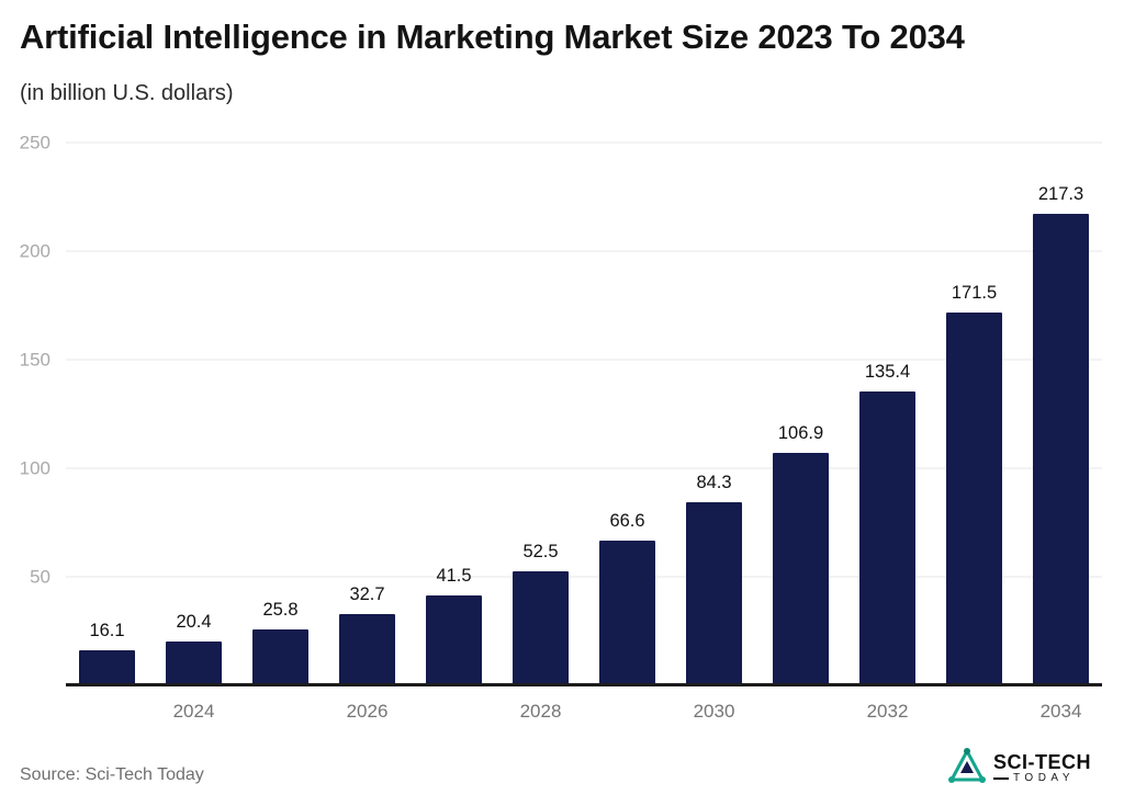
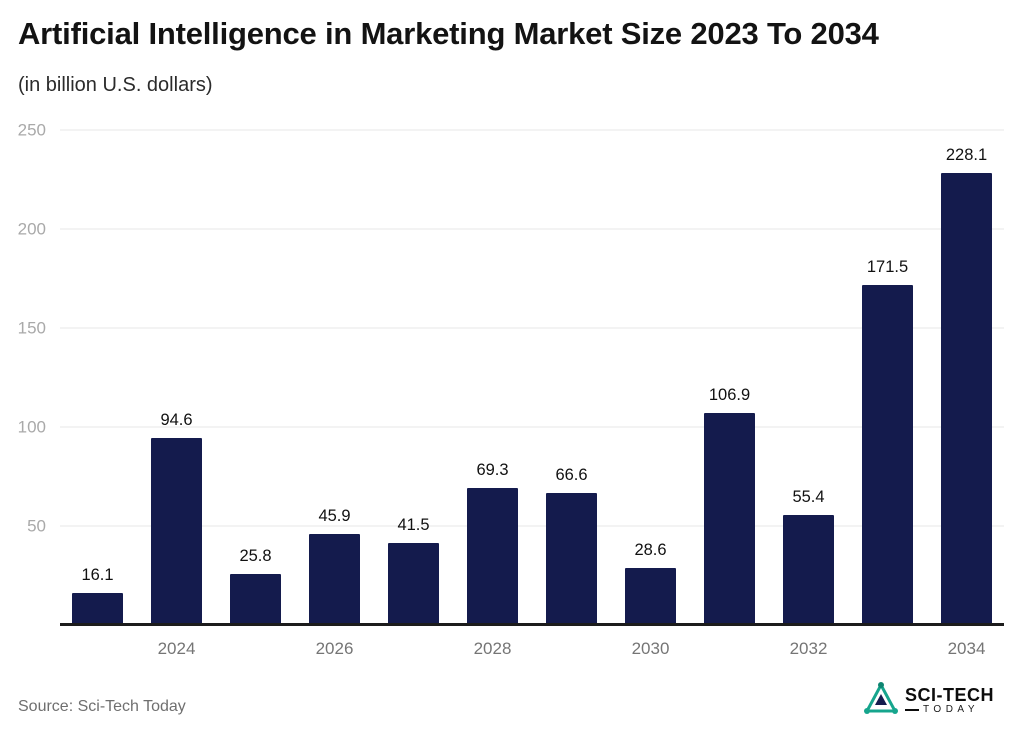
2024: 20.4 -> 94.6
2026: 32.7 -> 45.9
2028: 52.5 -> 69.3
2030: 84.3 -> 28.6
2032: 135.4 -> 55.4
2034: 217.3 -> 228.1
